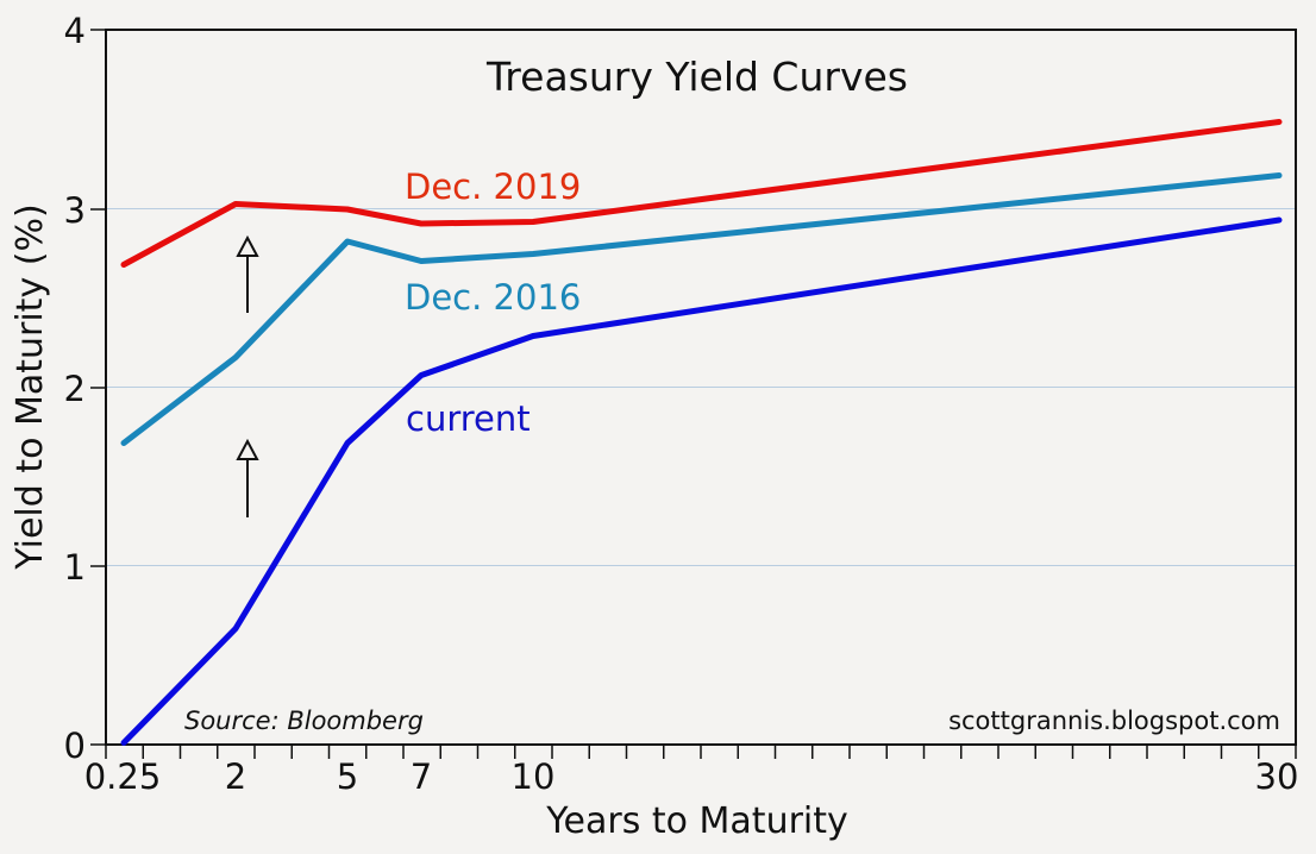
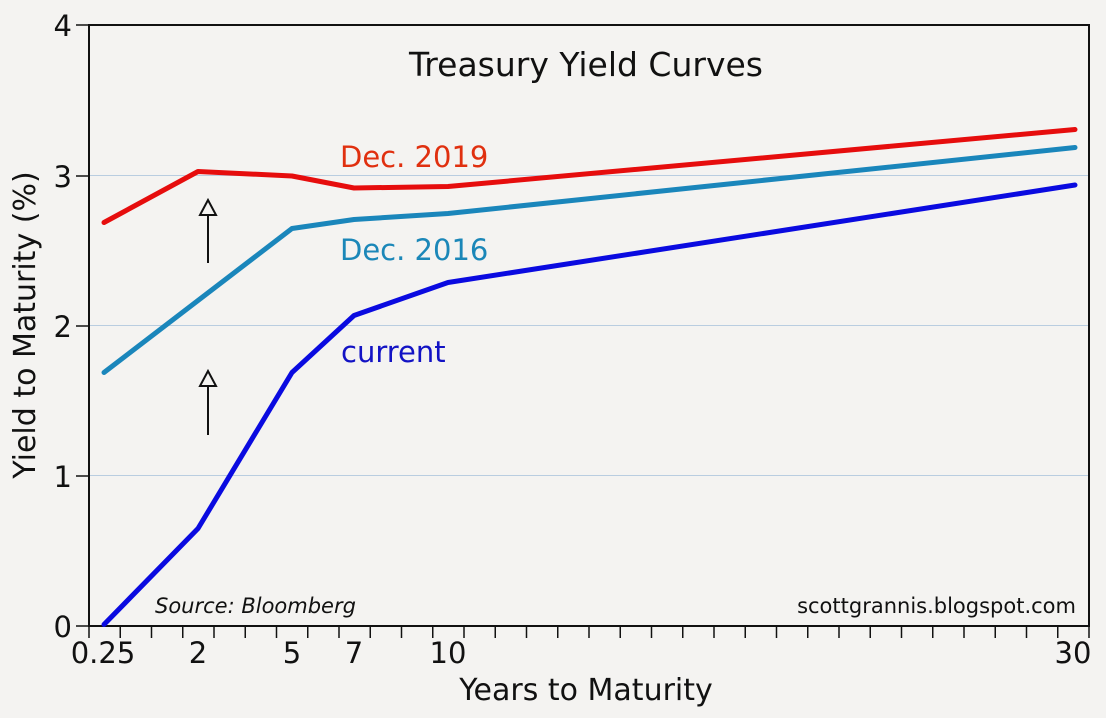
Dec. 2016/5: 2.82 -> 2.65
Dec. 2019/30: 3.49 -> 3.31
